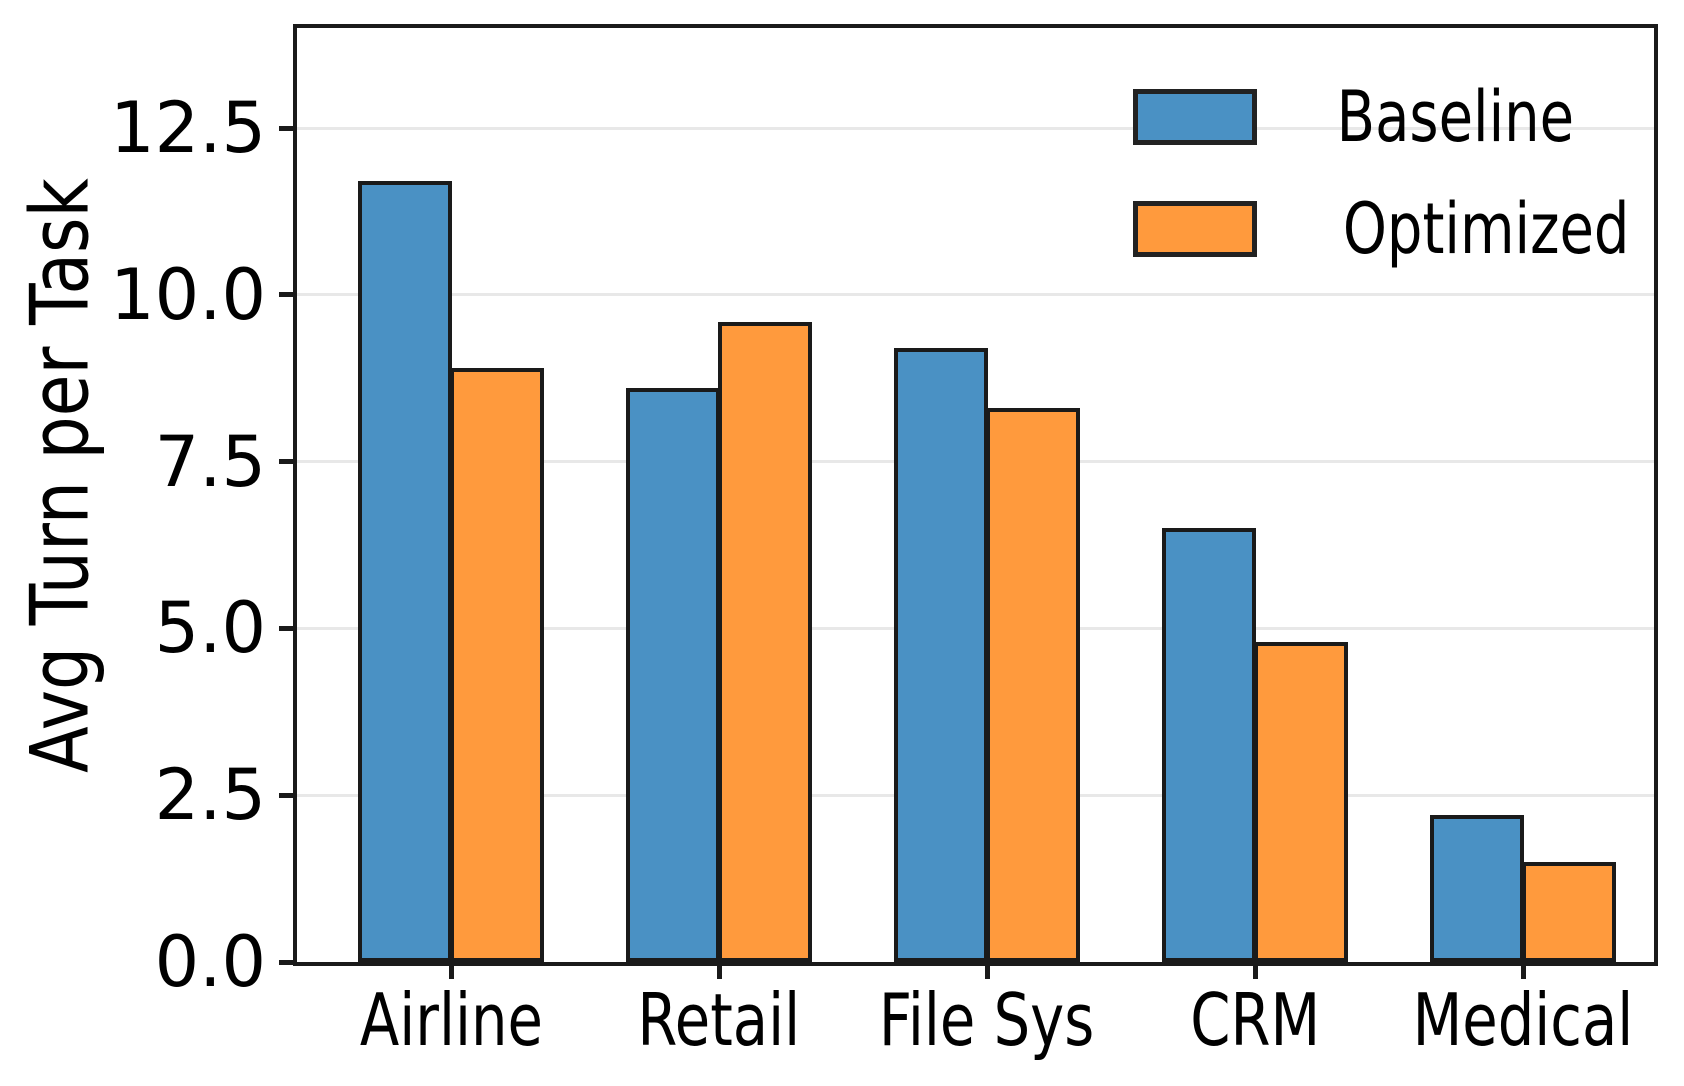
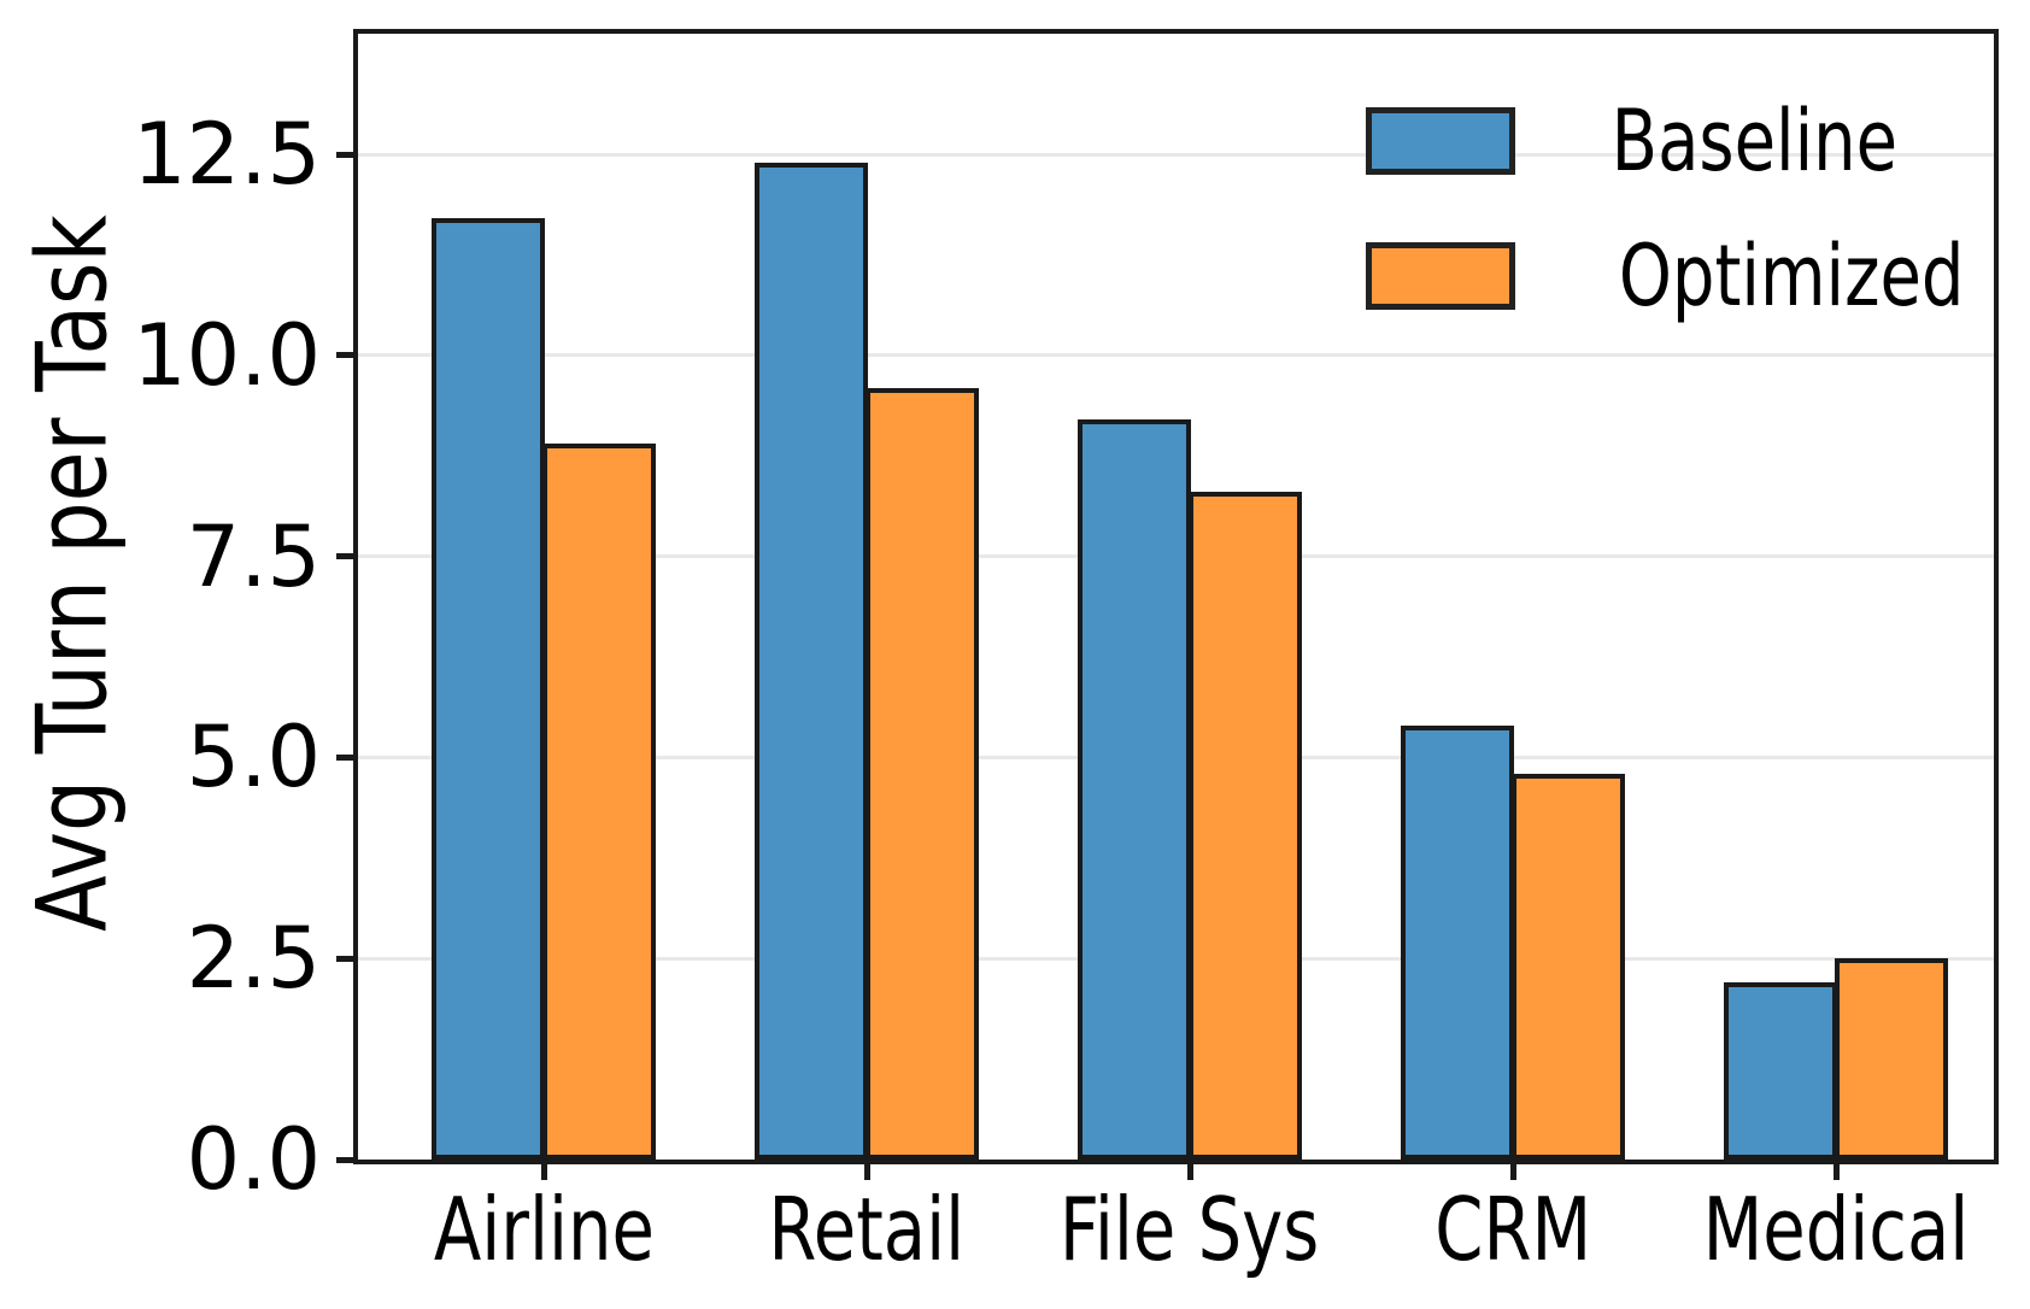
Baseline/Retail: 8.6 -> 12.4
Baseline/CRM: 6.5 -> 5.4
Optimized/Medical: 1.5 -> 2.5
